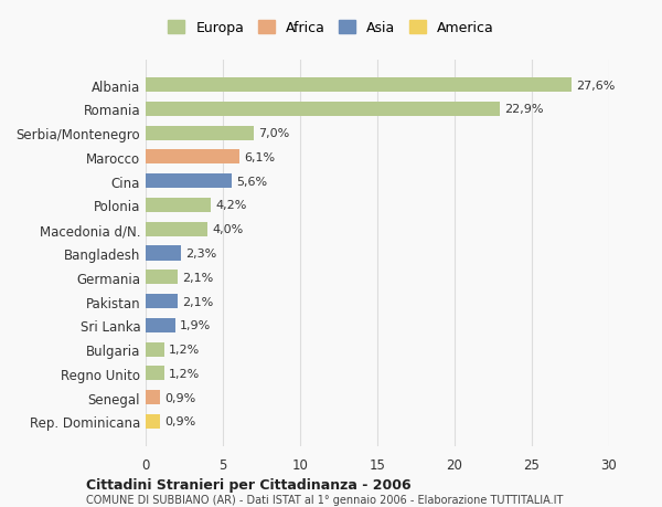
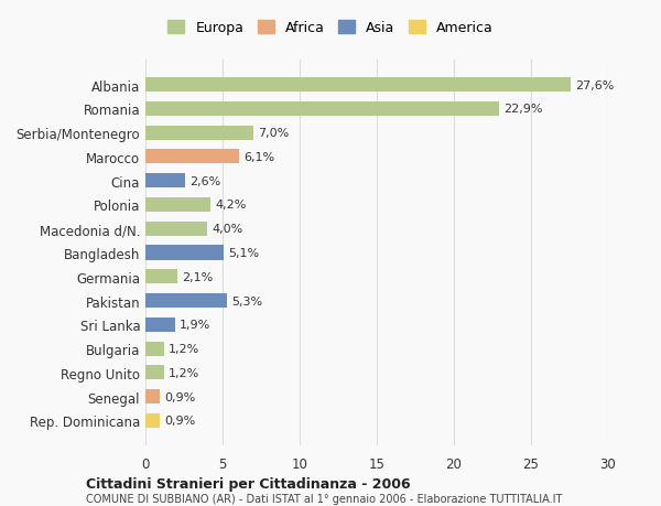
Cina: 5,6% -> 2,6%
Bangladesh: 2,3% -> 5,1%
Pakistan: 2,1% -> 5,3%
